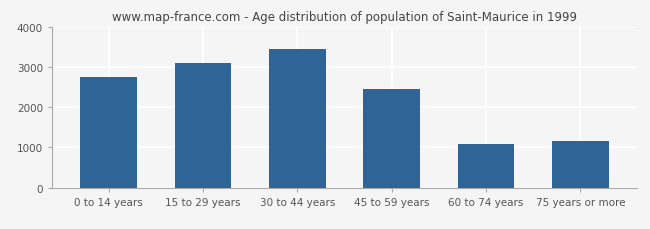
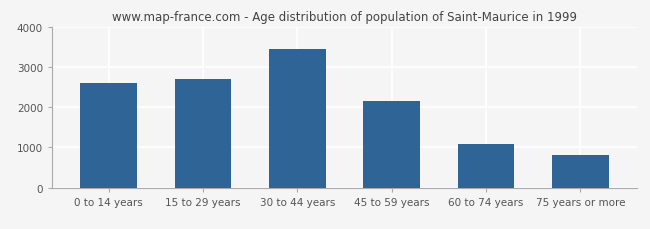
0 to 14 years: 2750 -> 2600
15 to 29 years: 3100 -> 2700
45 to 59 years: 2450 -> 2150
75 years or more: 1150 -> 820
